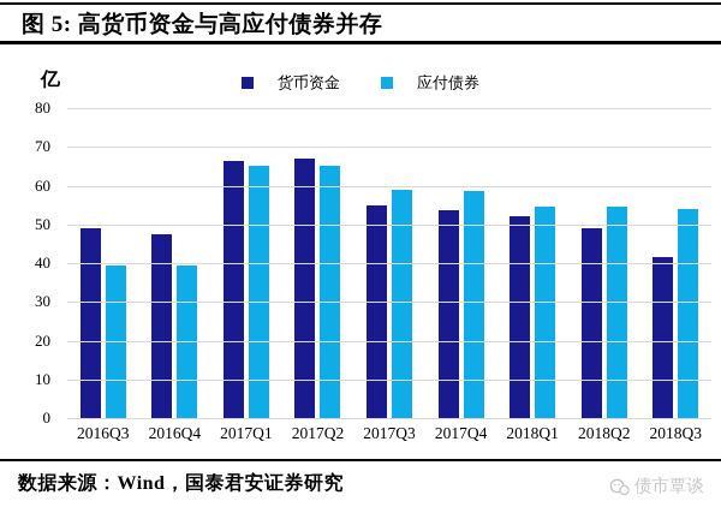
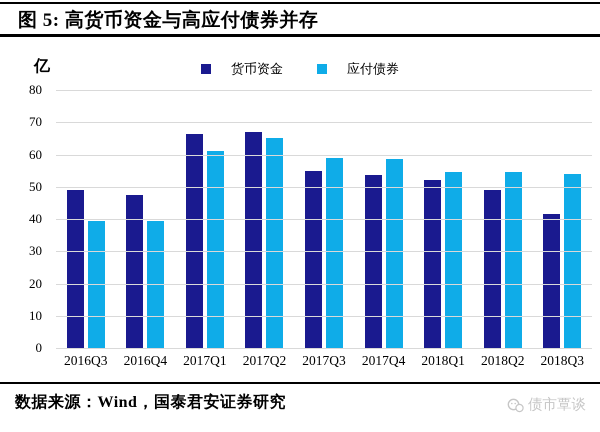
应付债券/2017Q1: 65 -> 61
